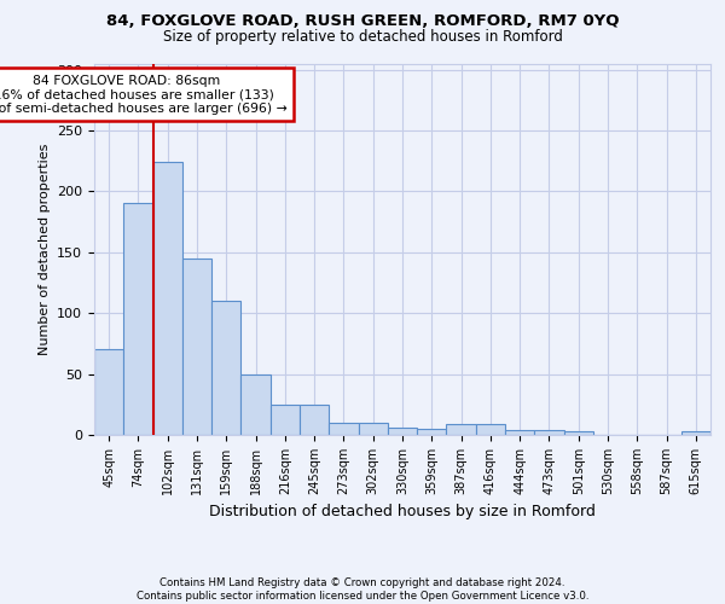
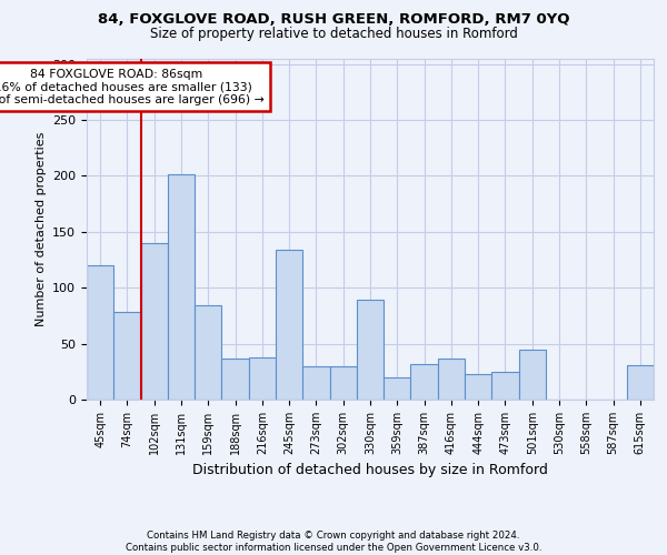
45sqm: 70 -> 120
74sqm: 190 -> 78
102sqm: 224 -> 140
131sqm: 145 -> 201
159sqm: 110 -> 84
188sqm: 50 -> 37
216sqm: 25 -> 38
245sqm: 25 -> 134
273sqm: 10 -> 30
302sqm: 10 -> 30
330sqm: 6 -> 89
359sqm: 5 -> 20
387sqm: 9 -> 32
416sqm: 9 -> 37
444sqm: 4 -> 23
473sqm: 4 -> 25
501sqm: 3 -> 45
615sqm: 3 -> 31
